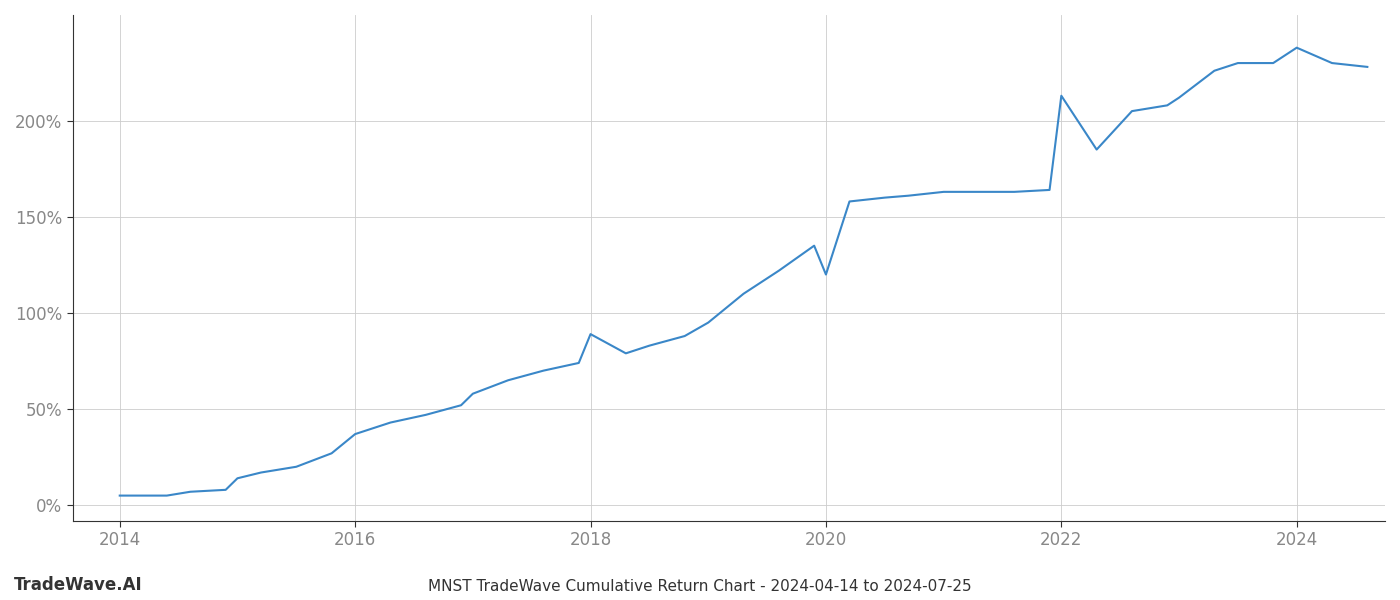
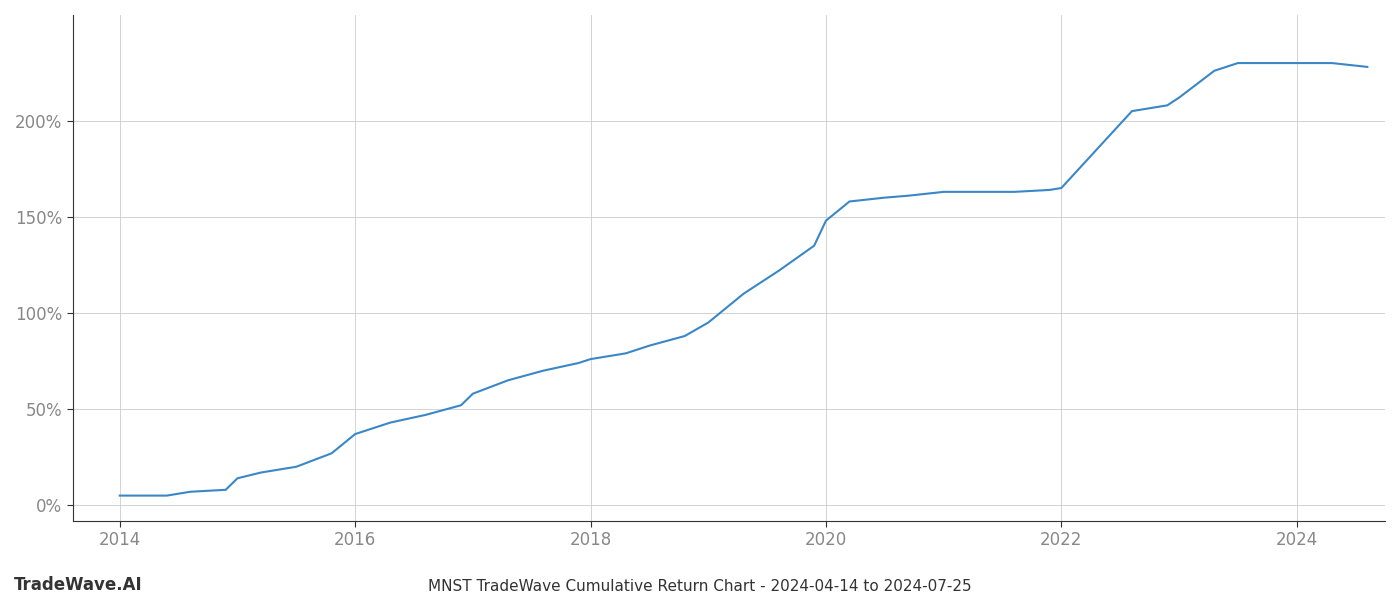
2018: 89% -> 76%
2020: 120% -> 148%
2022: 213% -> 165%
2024: 238% -> 230%
